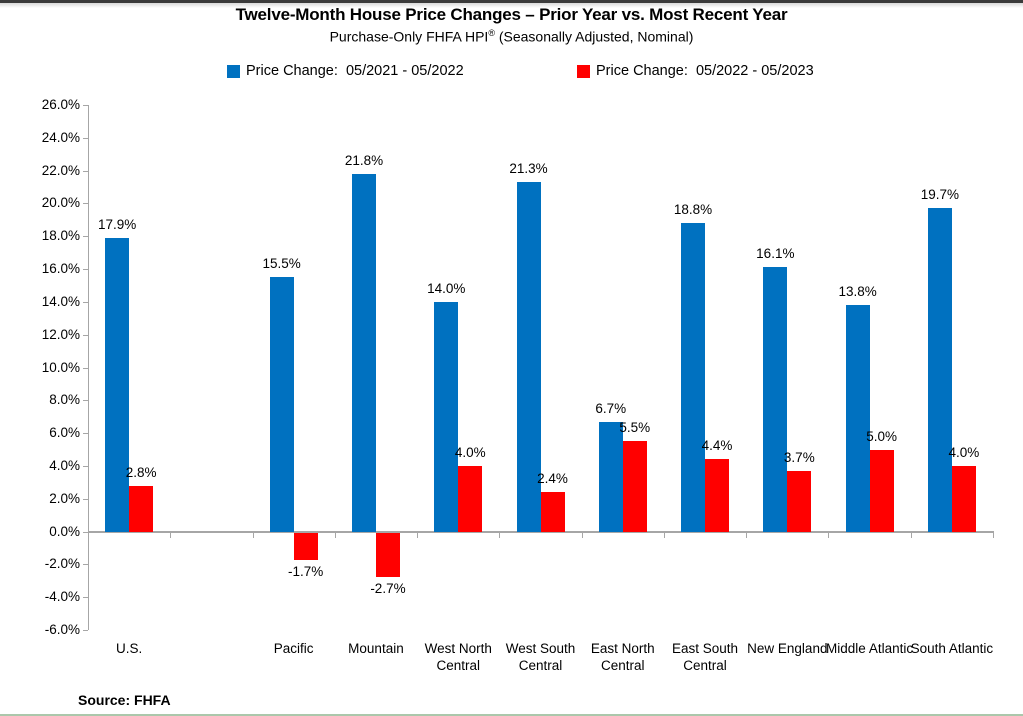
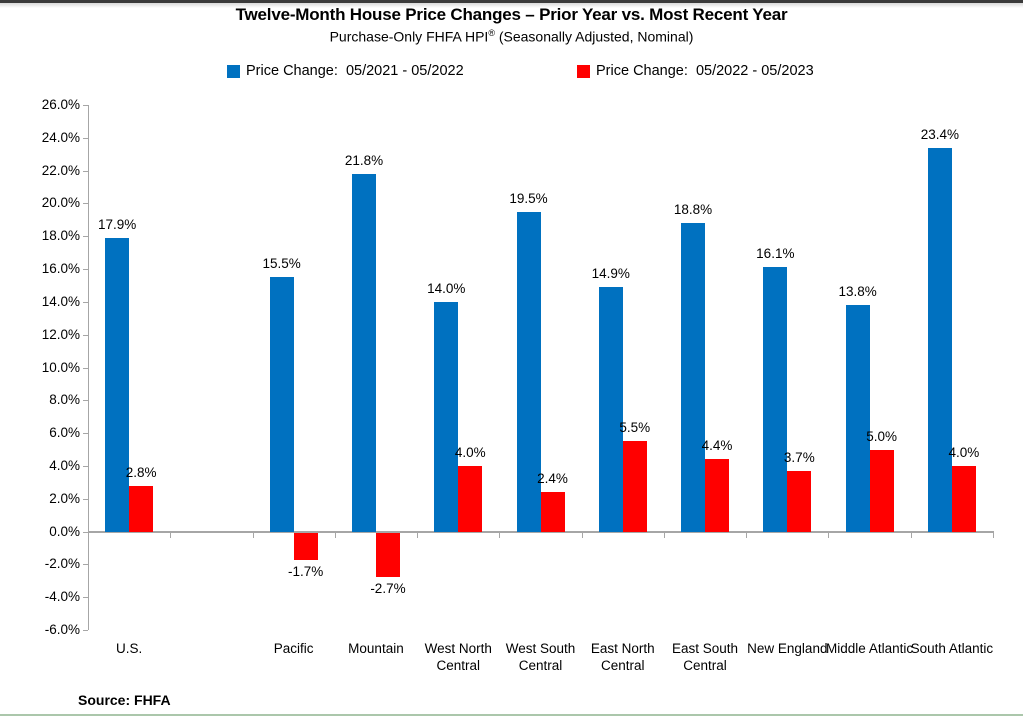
Price Change: 05/2021 - 05/2022/West South Central: 21.3% -> 19.5%
Price Change: 05/2021 - 05/2022/East North Central: 6.7% -> 14.9%
Price Change: 05/2021 - 05/2022/South Atlantic: 19.7% -> 23.4%
